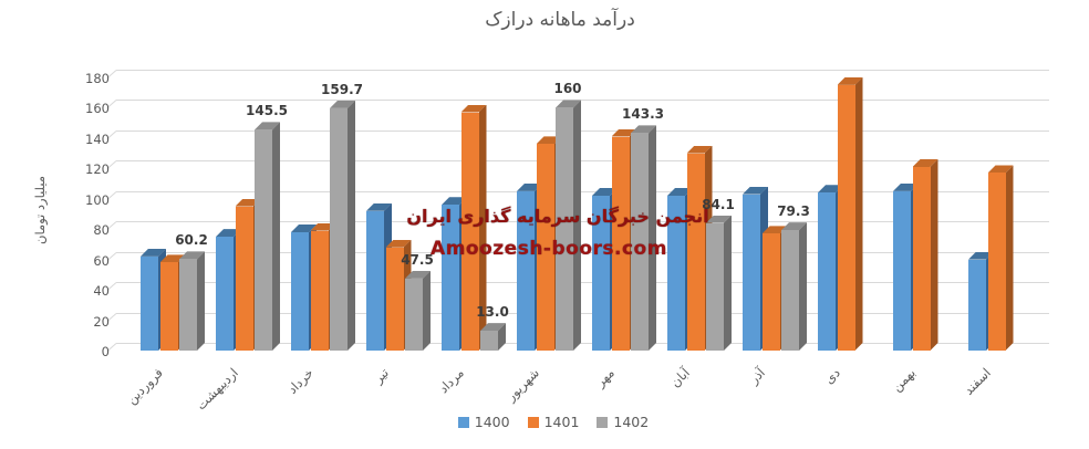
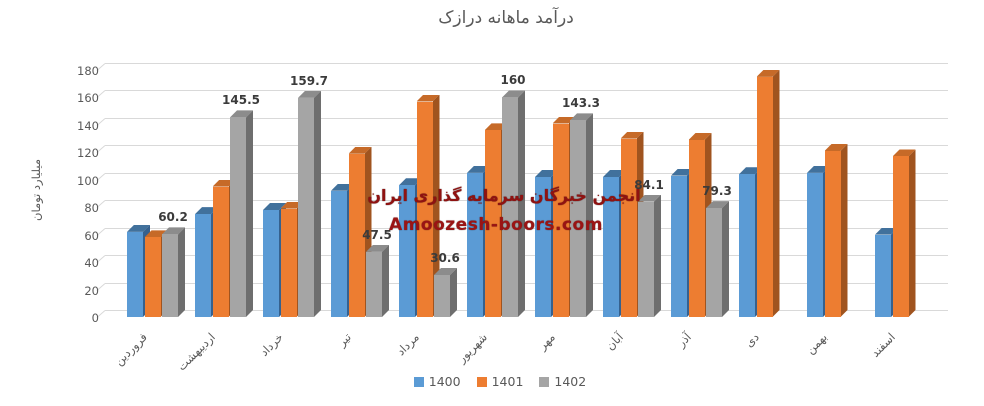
1401/تیر: 68 -> 119
1402/مرداد: 13.0 -> 30.6
1401/آذر: 77 -> 129
